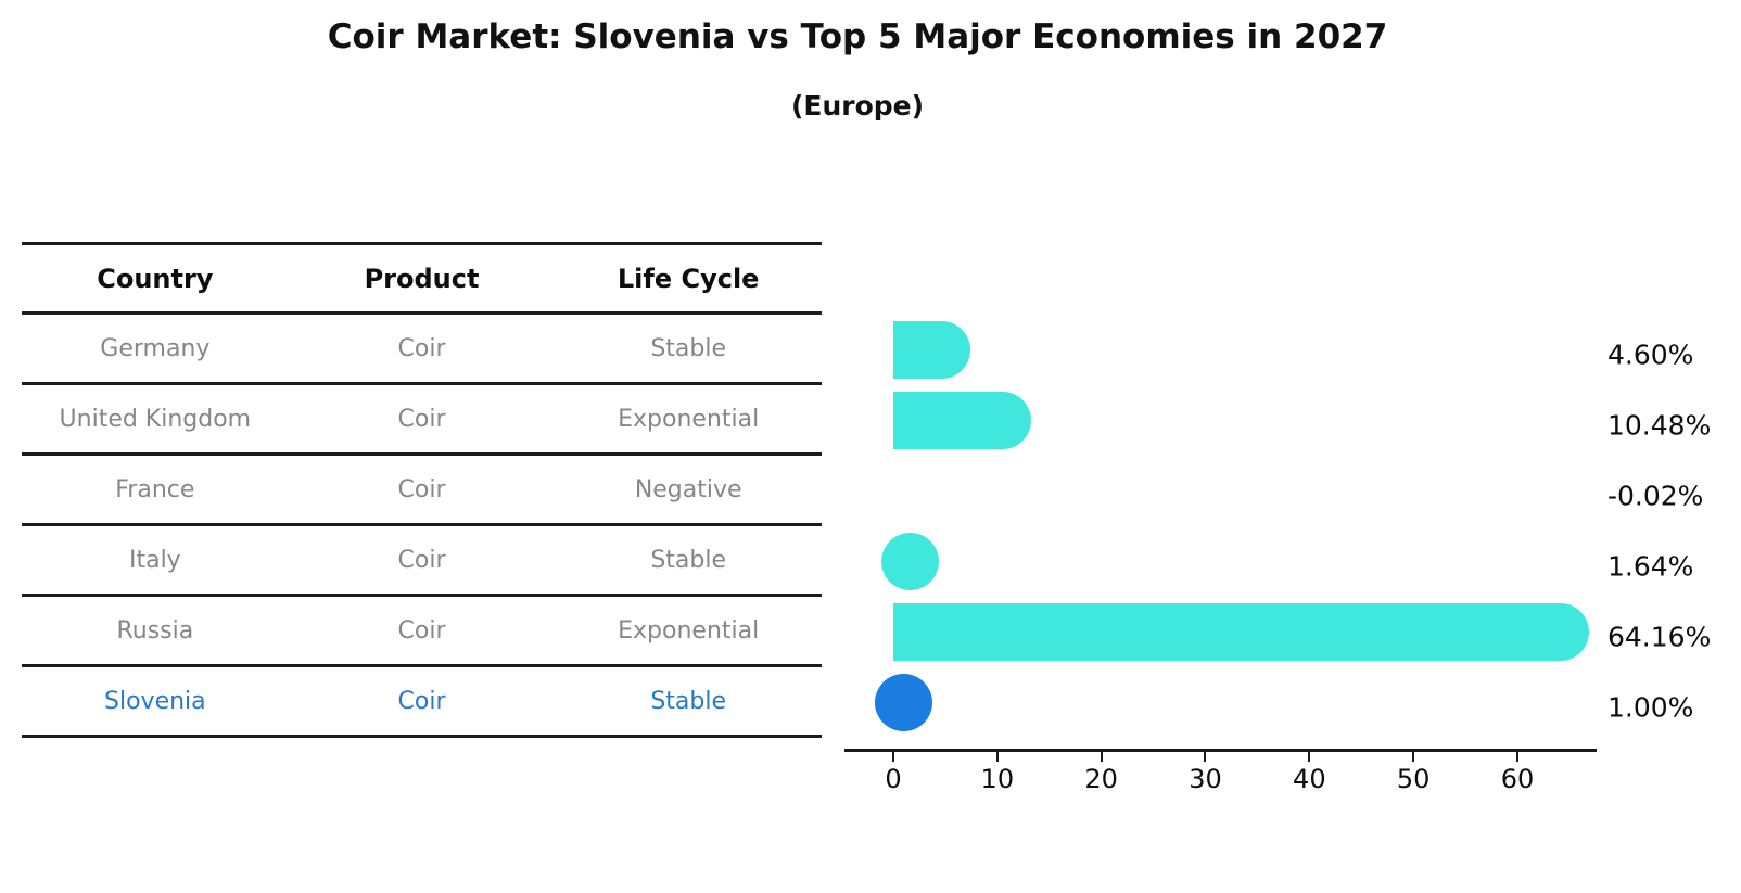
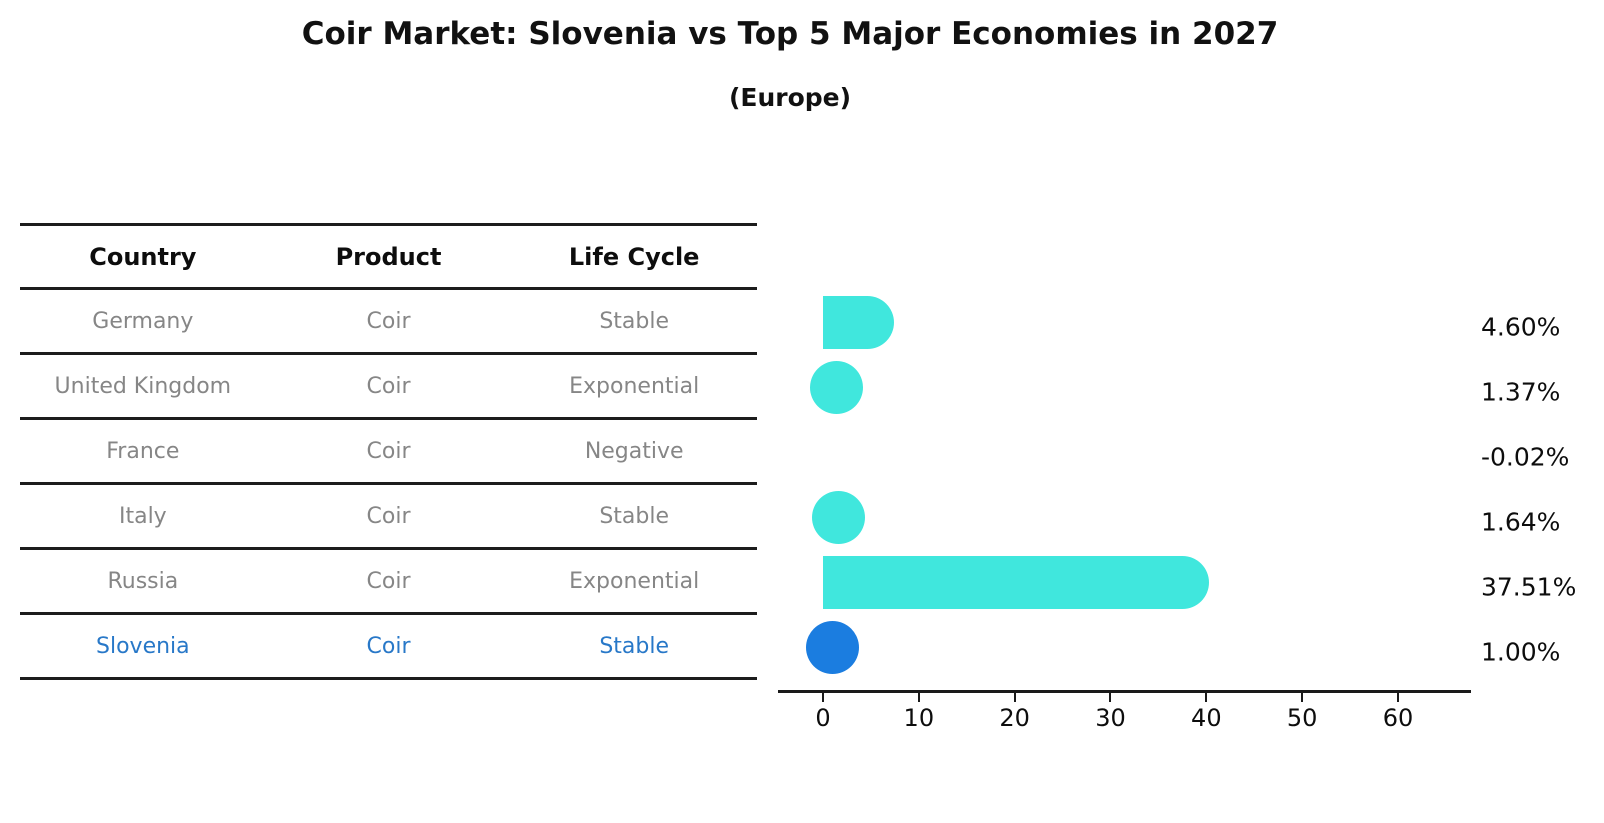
United Kingdom: 10.48% -> 1.37%
Russia: 64.16% -> 37.51%
